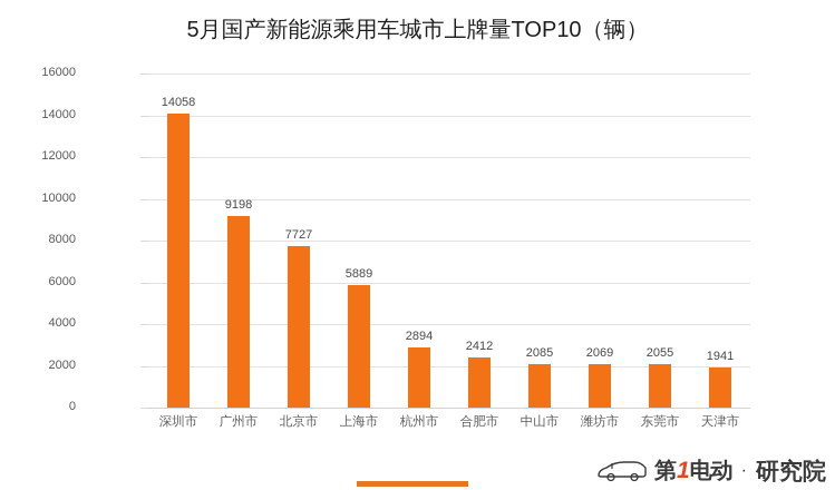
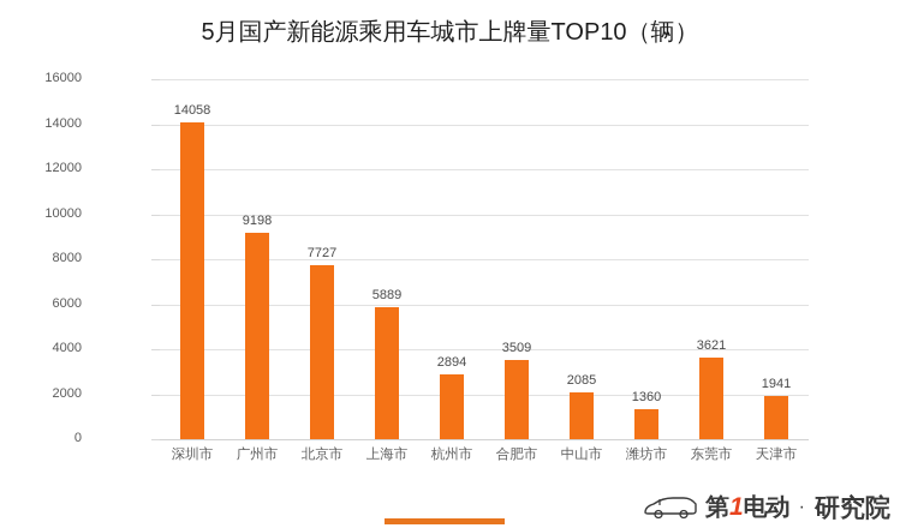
合肥市: 2412 -> 3509
潍坊市: 2069 -> 1360
东莞市: 2055 -> 3621
